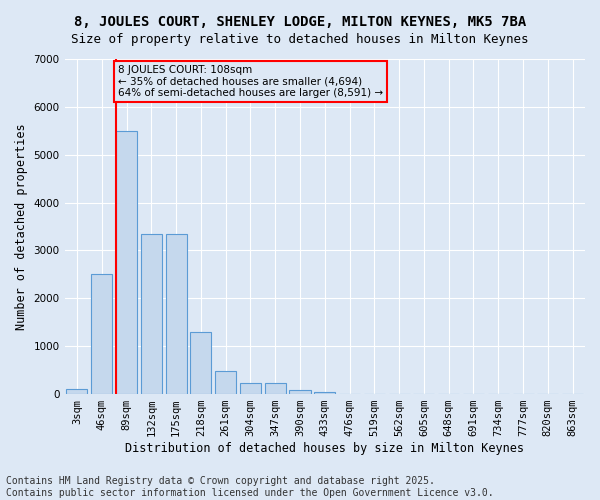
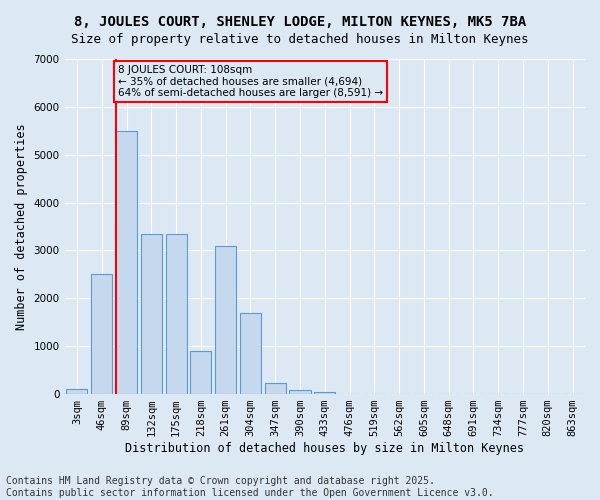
218sqm: 1300 -> 900
261sqm: 490 -> 3100
304sqm: 220 -> 1700
